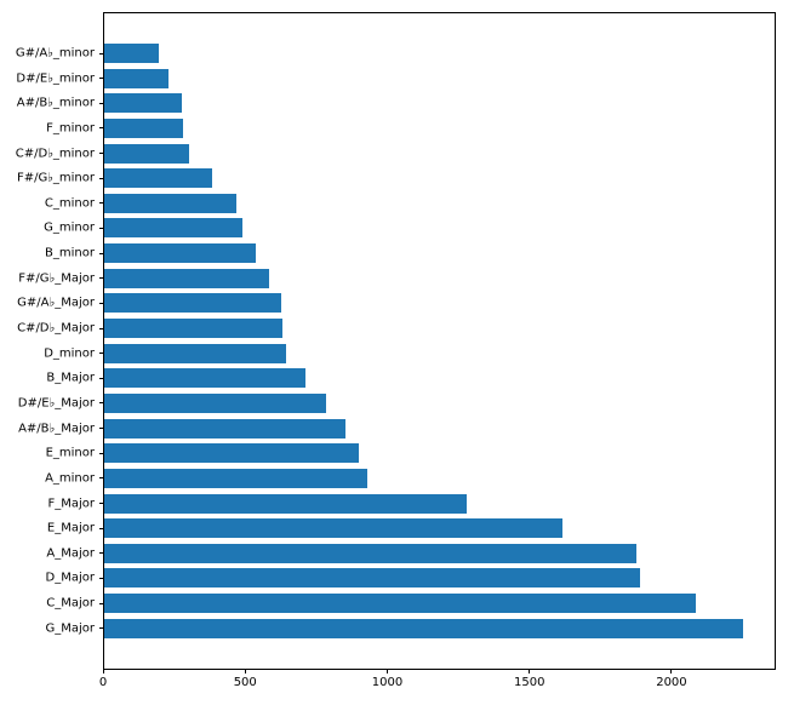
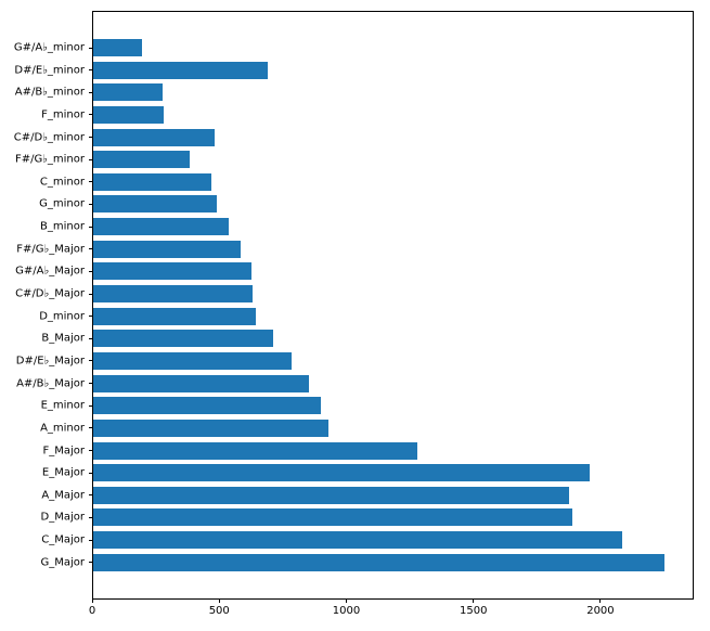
D#/E♭_minor: 230 -> 690
C#/D♭_minor: 300 -> 480
E_Major: 1620 -> 1960
